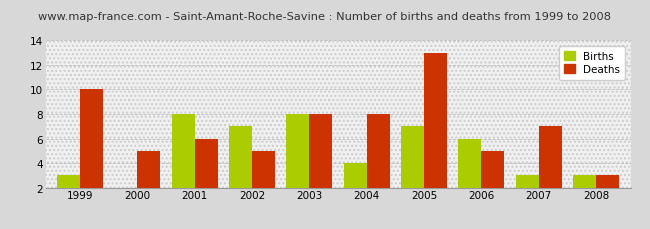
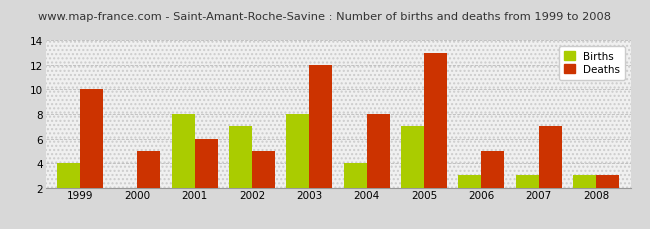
Births/1999: 3 -> 4
Deaths/2003: 8 -> 12
Births/2006: 6 -> 3
